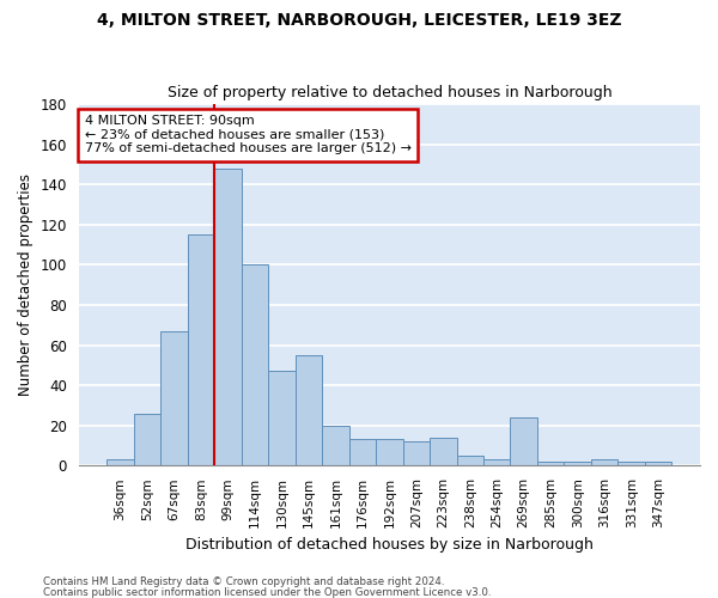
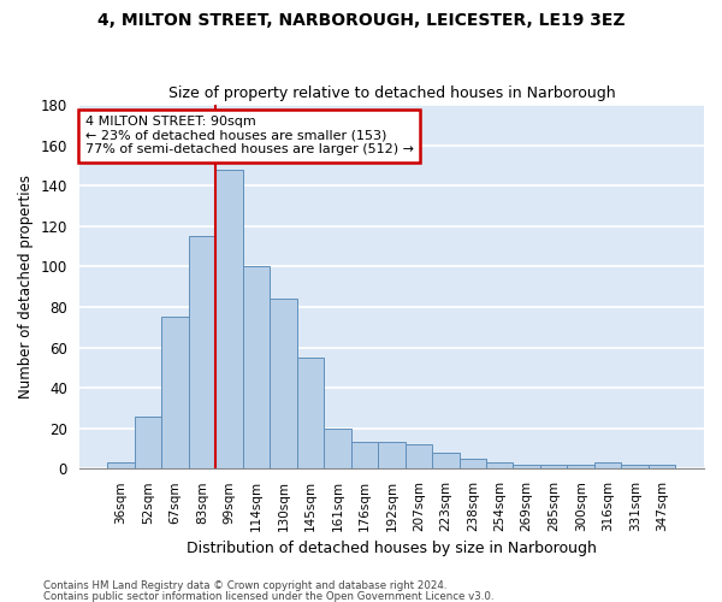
67sqm: 67 -> 75
130sqm: 47 -> 84
223sqm: 14 -> 8
269sqm: 24 -> 2
